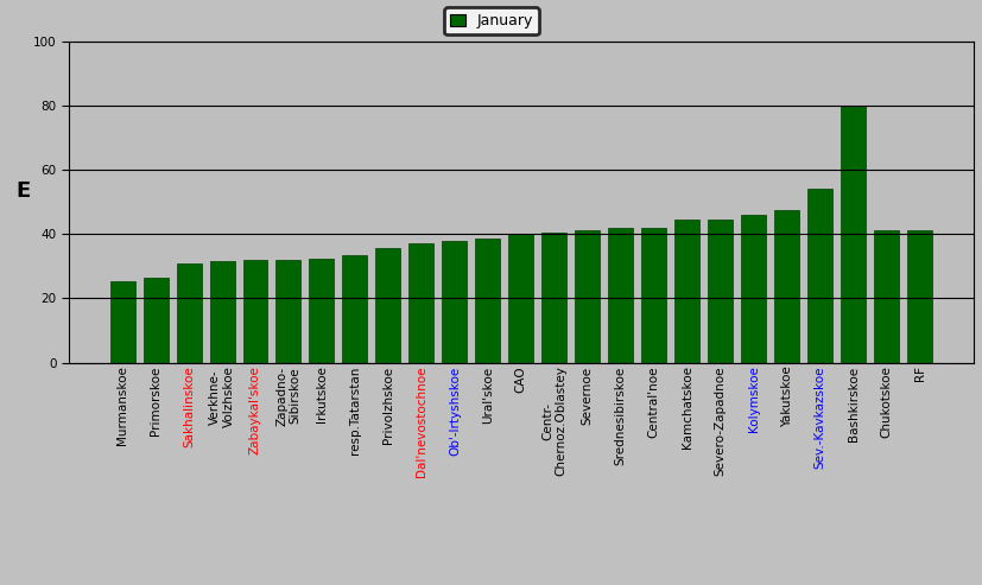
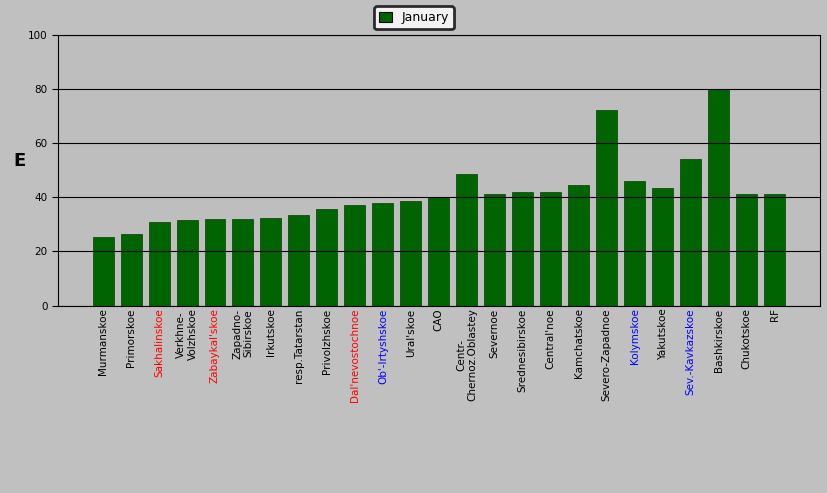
Centr- Chernoz.Oblastey: 40.5 -> 48.5
Severo-Zapadnoe: 44.5 -> 72.0
Yakutskoe: 47.5 -> 43.5
